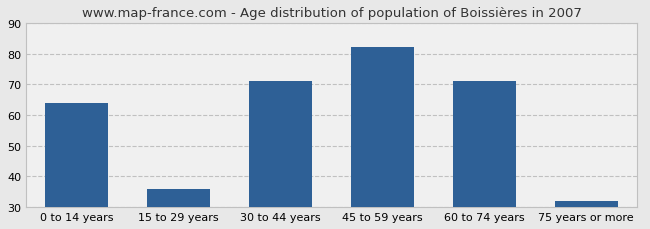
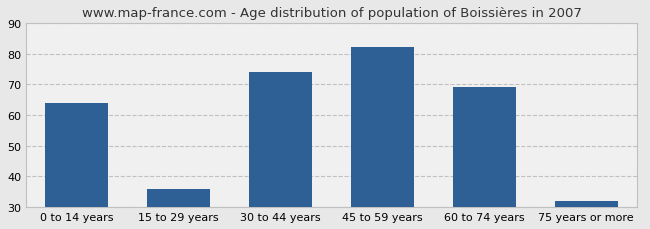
30 to 44 years: 71 -> 74
60 to 74 years: 71 -> 69
